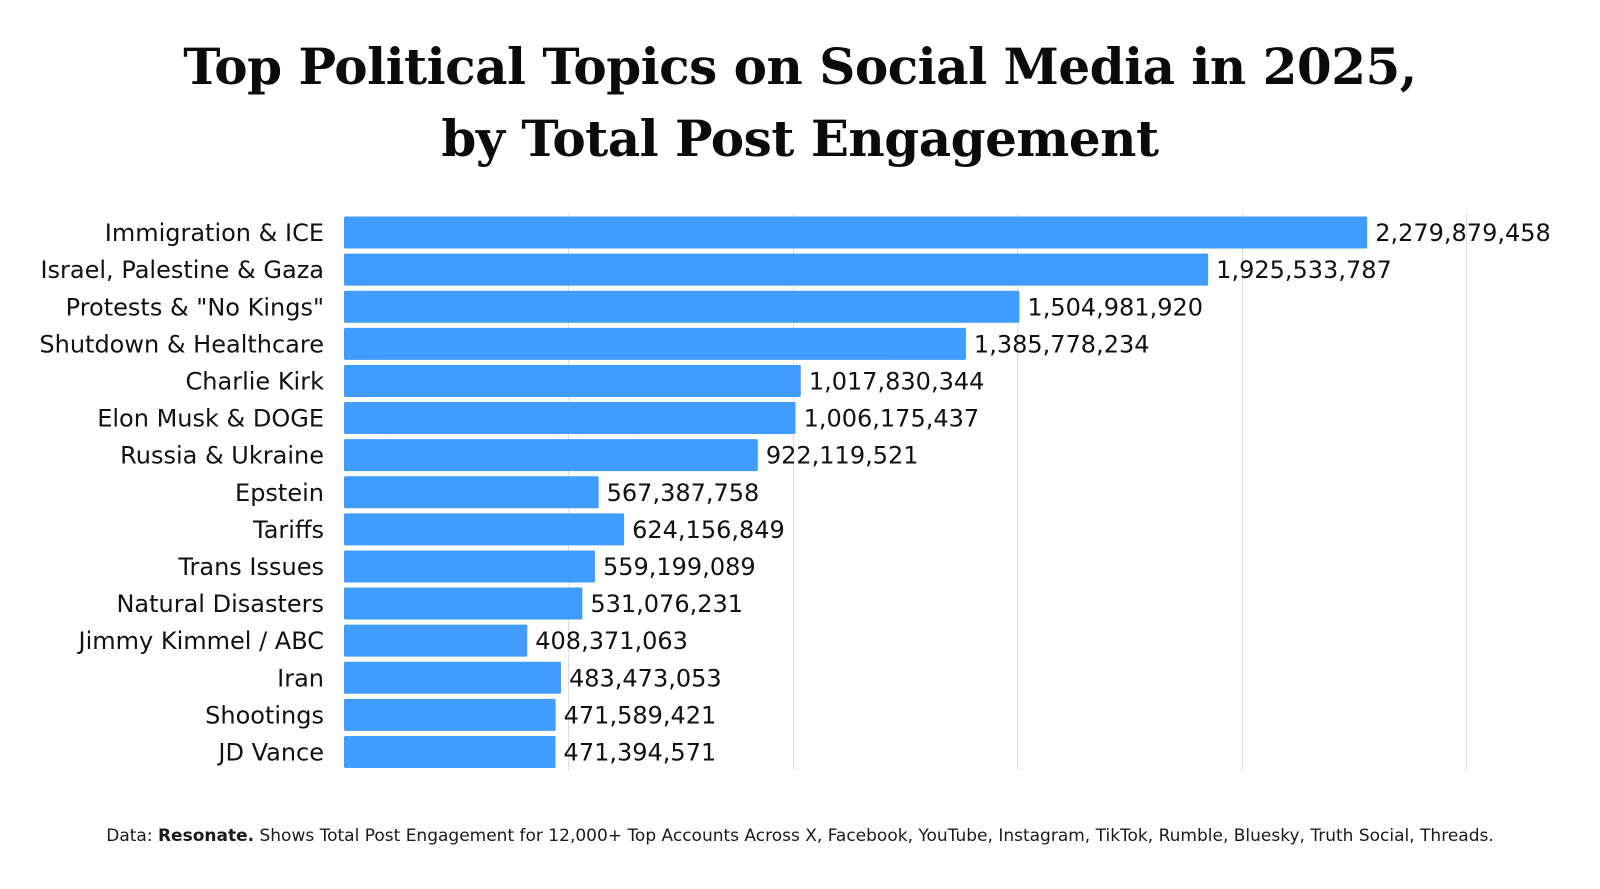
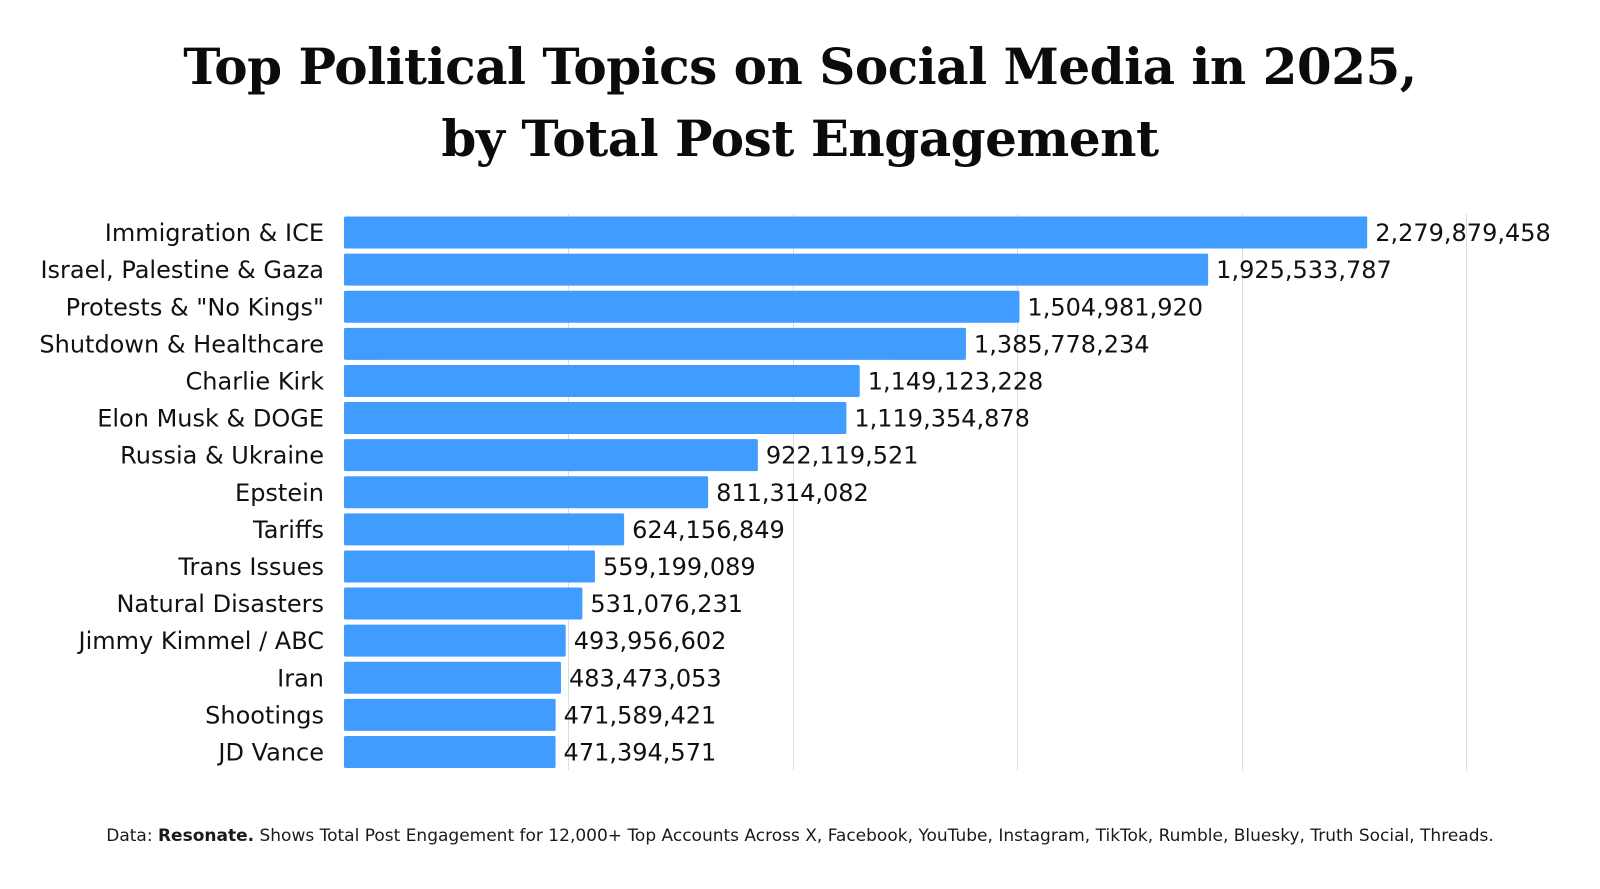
Charlie Kirk: 1,017,830,344 -> 1,149,123,228
Elon Musk & DOGE: 1,006,175,437 -> 1,119,354,878
Epstein: 567,387,758 -> 811,314,082
Jimmy Kimmel / ABC: 408,371,063 -> 493,956,602
